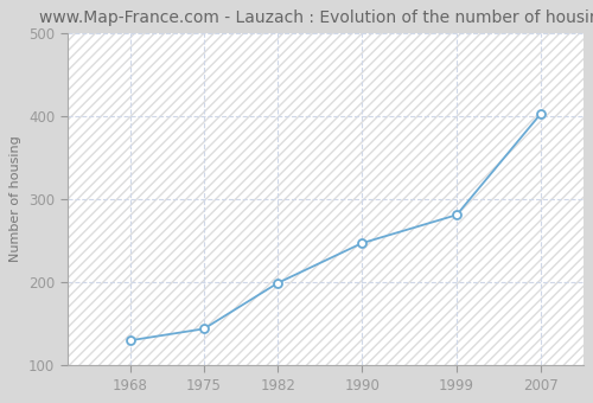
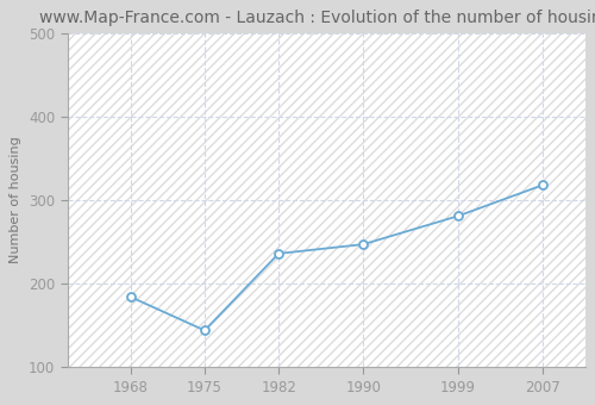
1968: 130 -> 184
1982: 199 -> 236
2007: 403 -> 318
